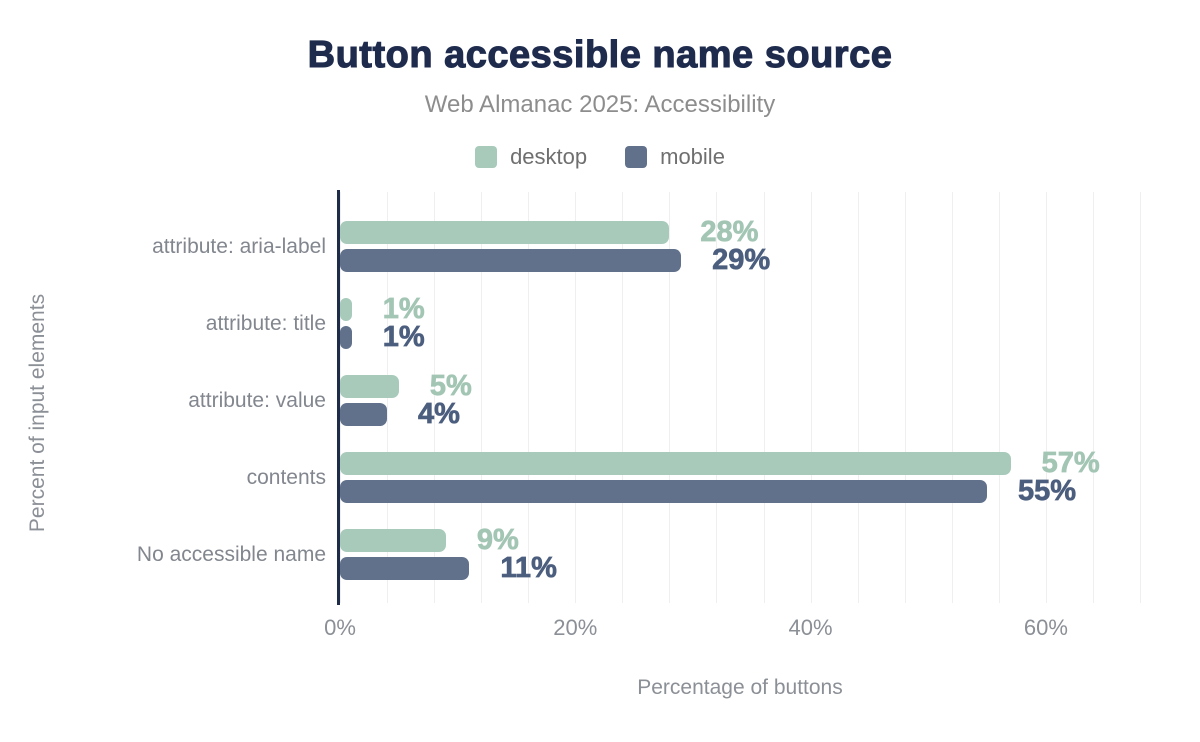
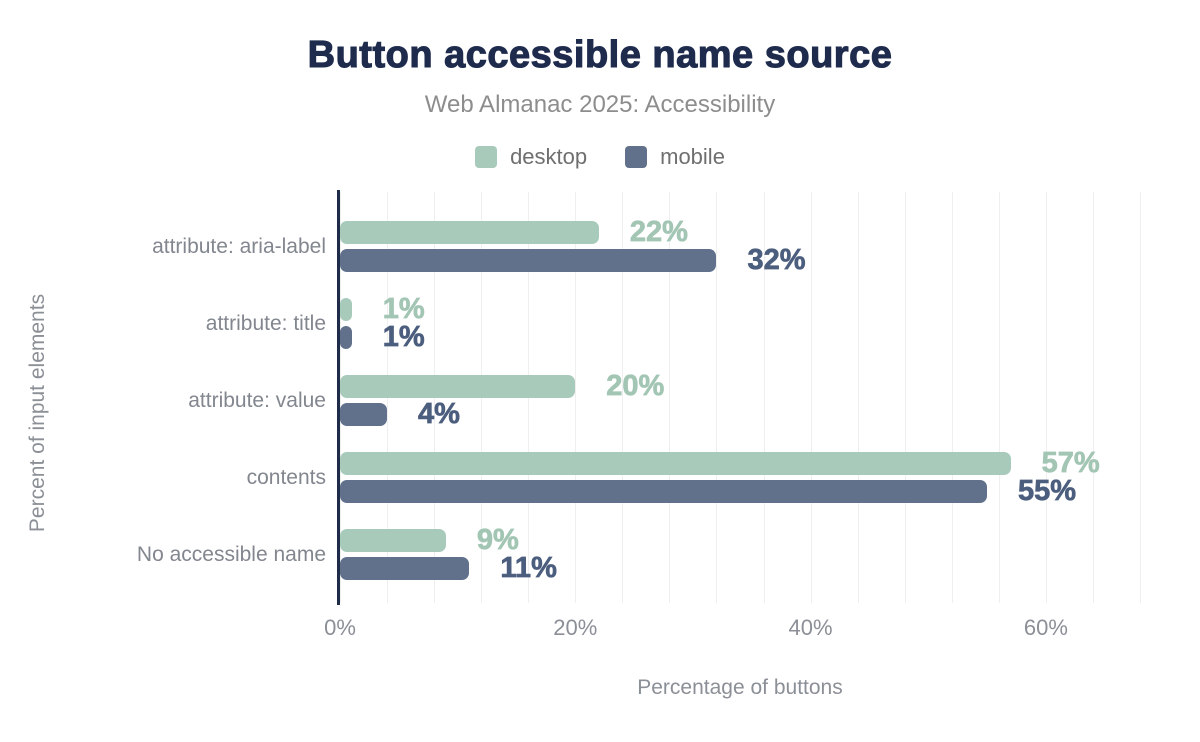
desktop/attribute: aria-label: 28% -> 22%
mobile/attribute: aria-label: 29% -> 32%
desktop/attribute: value: 5% -> 20%
